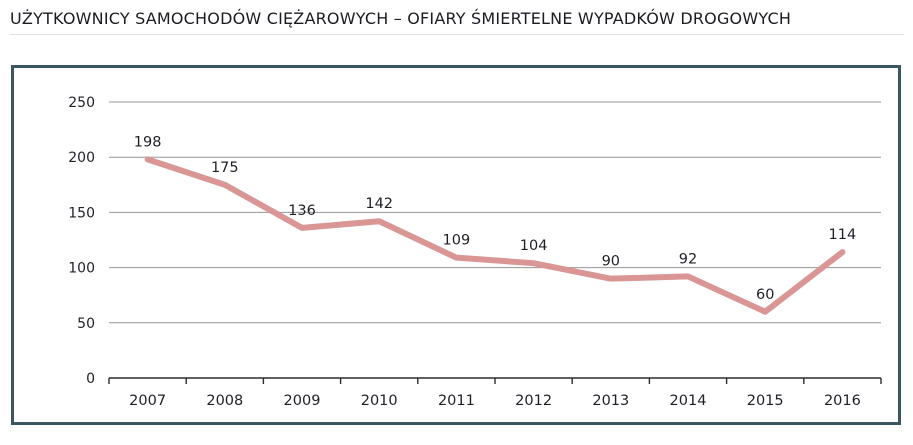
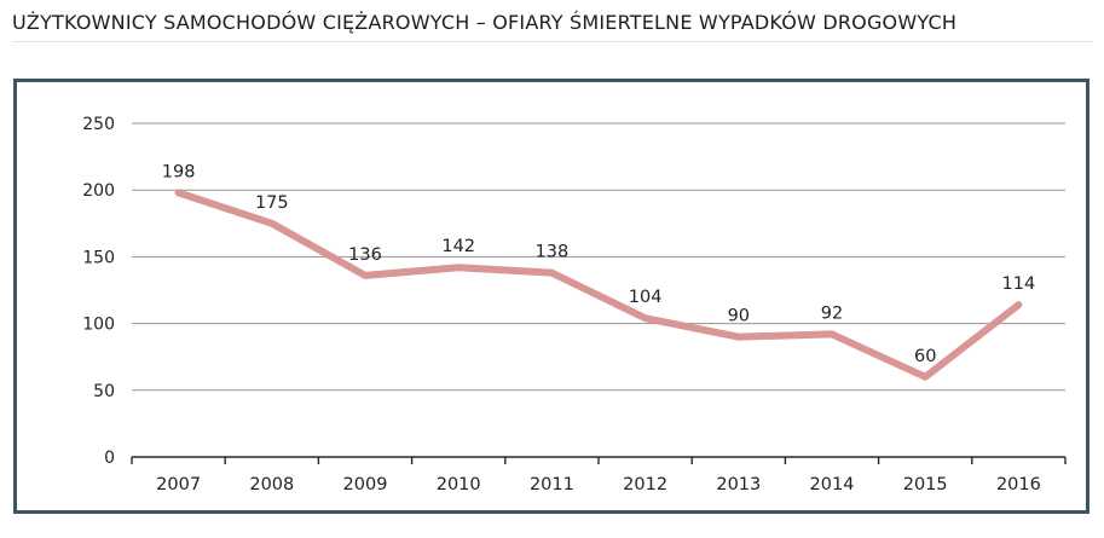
2011: 109 -> 138
